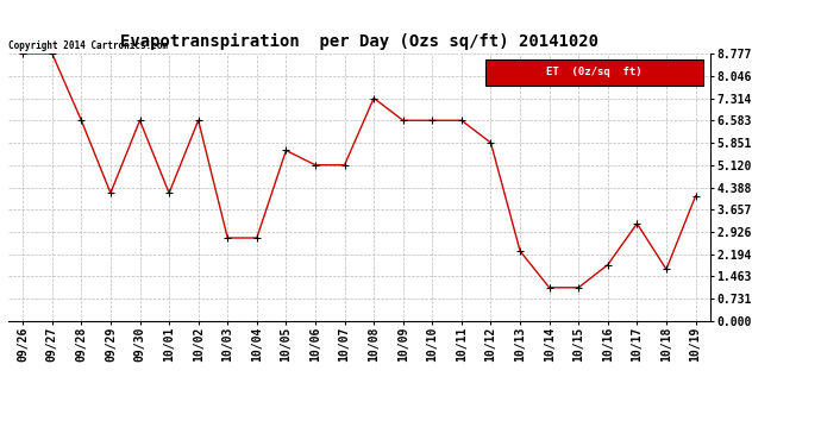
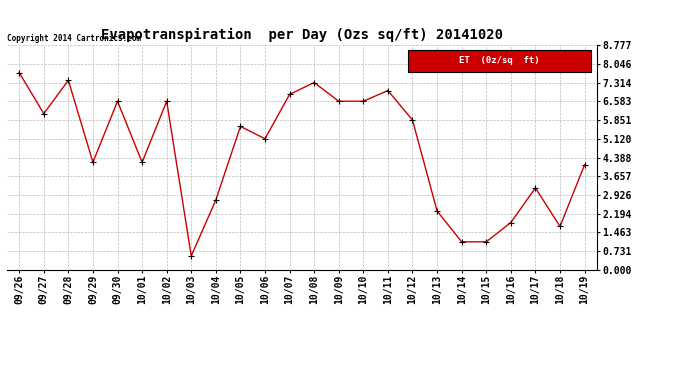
09/26: 8.78 -> 7.70
09/27: 8.78 -> 6.10
09/28: 6.58 -> 7.40
10/03: 2.73 -> 0.55
10/07: 5.12 -> 6.85
10/11: 6.58 -> 7.00
